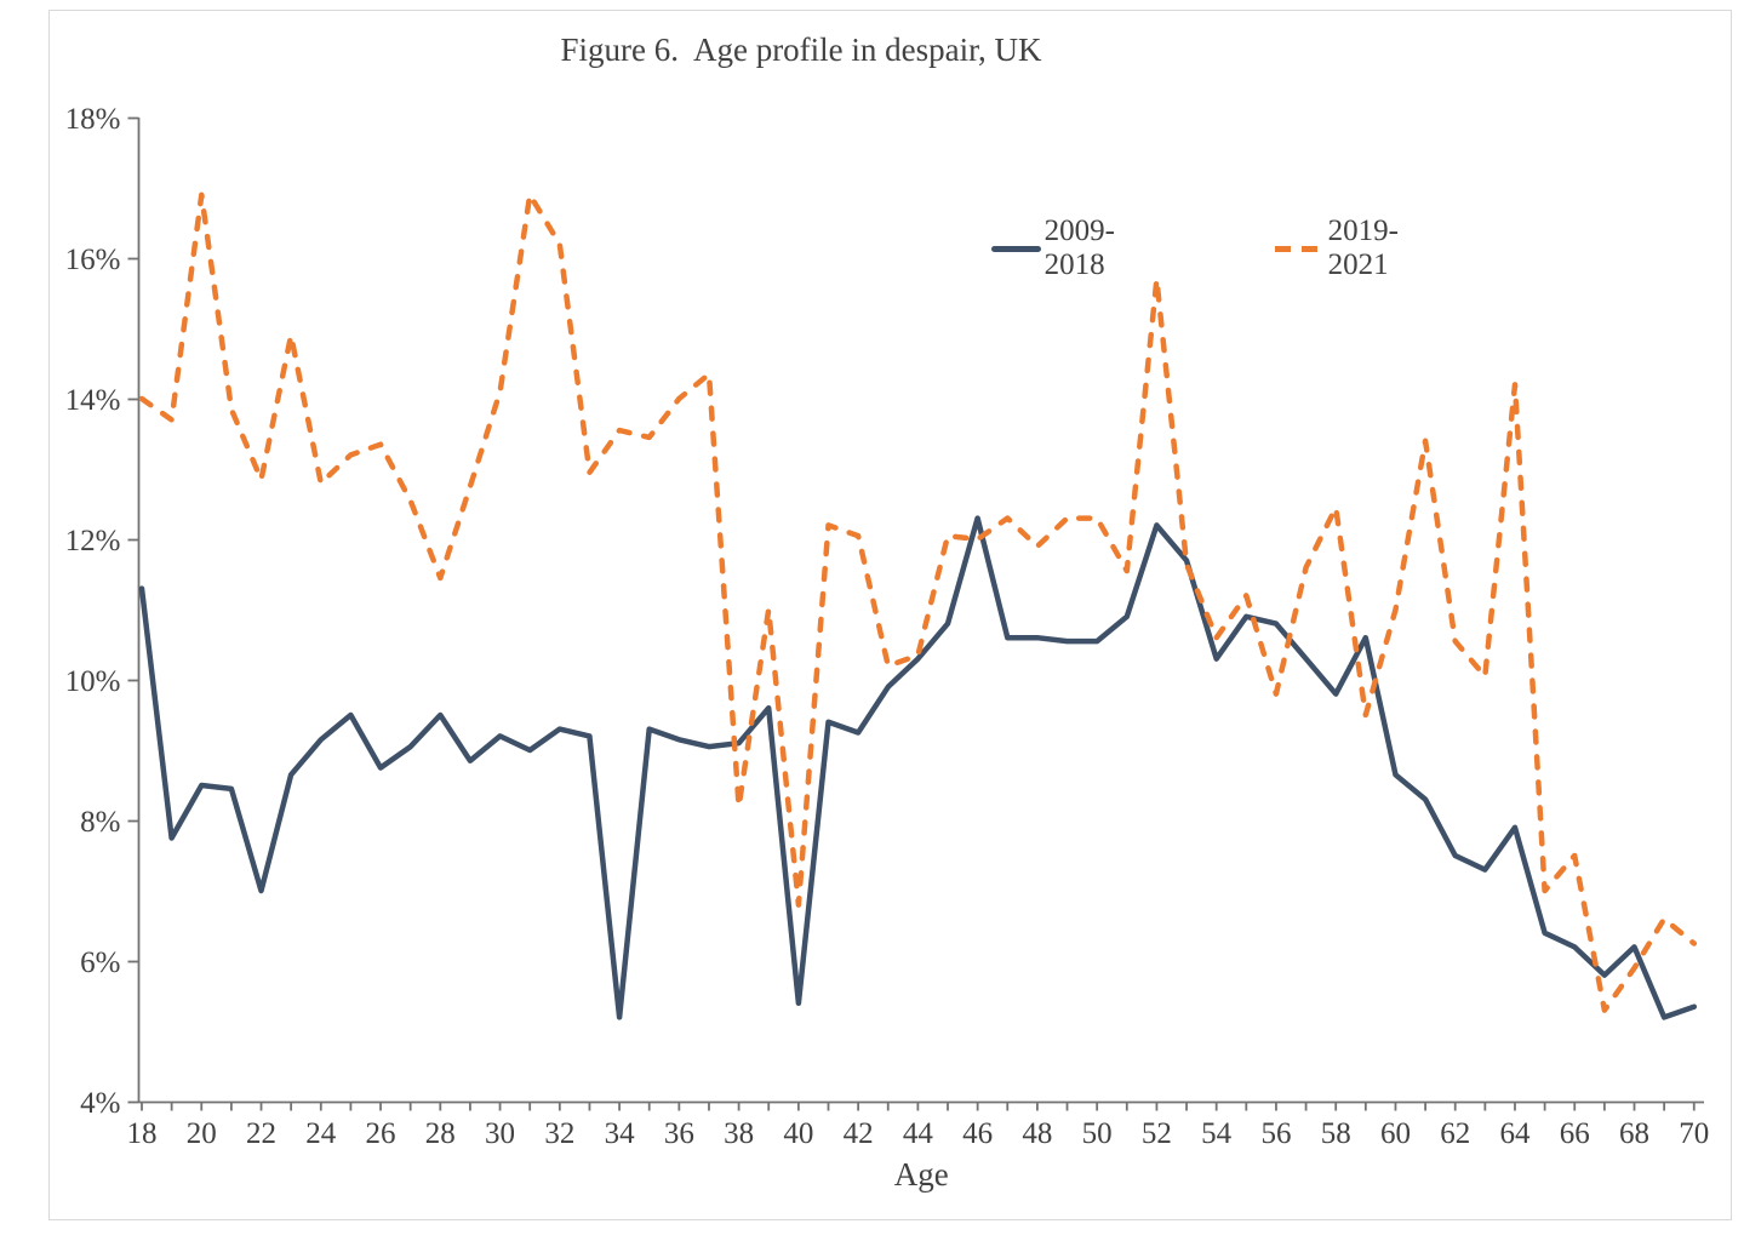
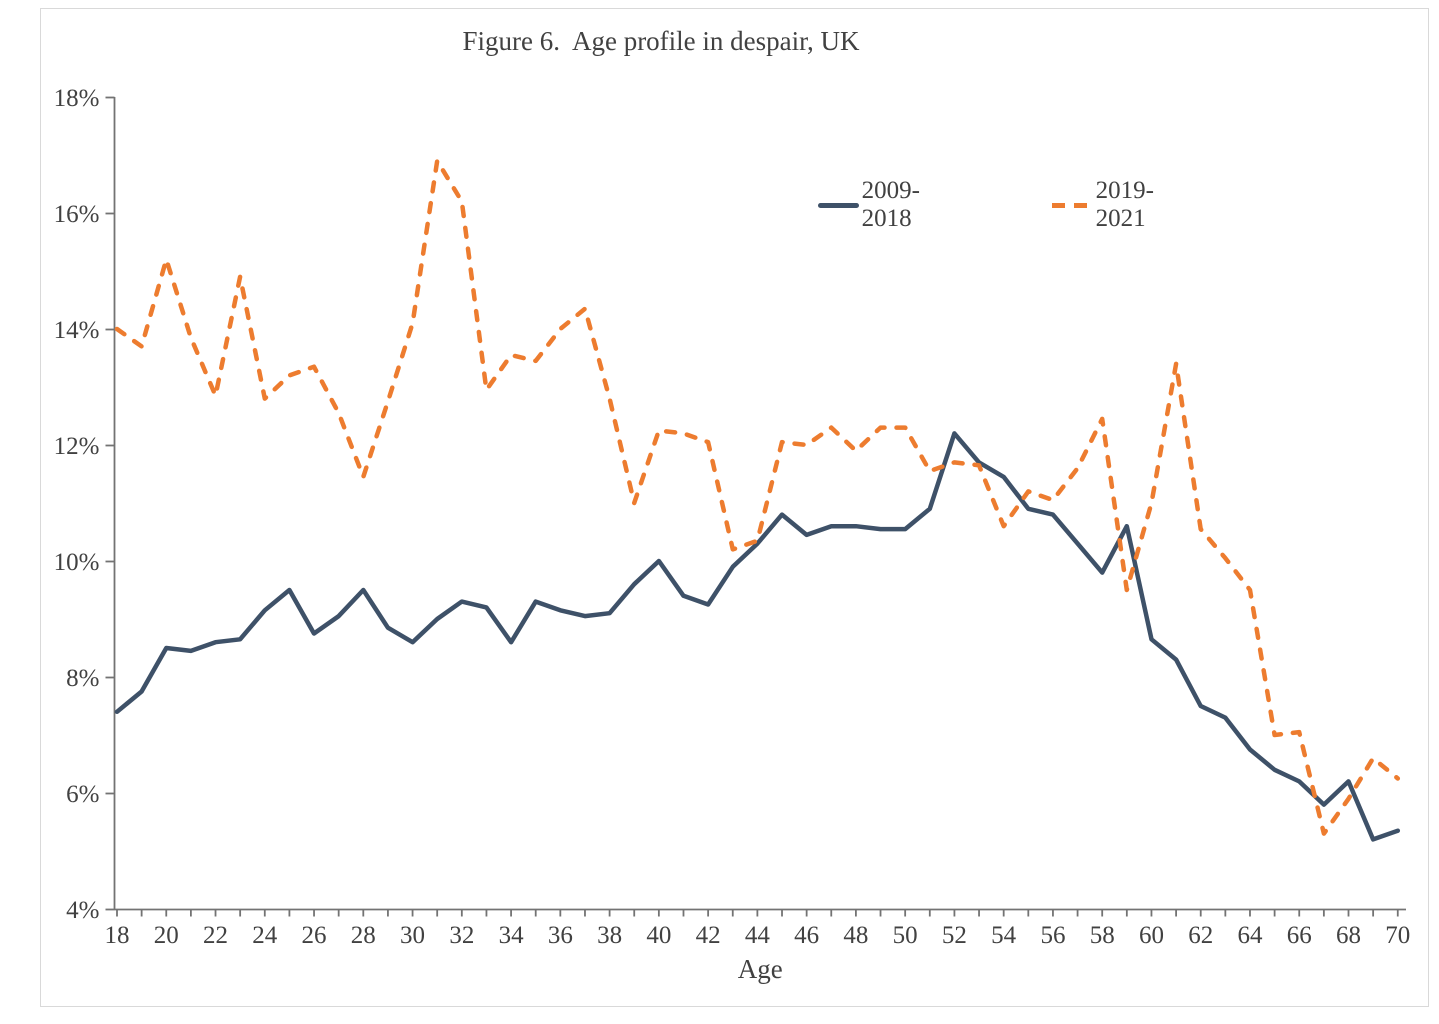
2009-2018/18: 11.3% -> 7.4%
2019-2021/20: 16.9% -> 15.2%
2009-2018/22: 7.0% -> 8.6%
2009-2018/30: 9.2% -> 8.6%
2009-2018/34: 5.2% -> 8.6%
2019-2021/38: 8.2% -> 12.8%
2009-2018/40: 5.4% -> 10.0%
2019-2021/40: 6.8% -> 12.2%
2009-2018/46: 12.3% -> 10.4%
2019-2021/52: 15.7% -> 11.7%
2009-2018/54: 10.3% -> 11.4%
2019-2021/56: 9.8% -> 11.1%
2009-2018/64: 7.9% -> 6.8%
2019-2021/64: 14.2% -> 9.5%
2019-2021/66: 7.5% -> 7.0%
